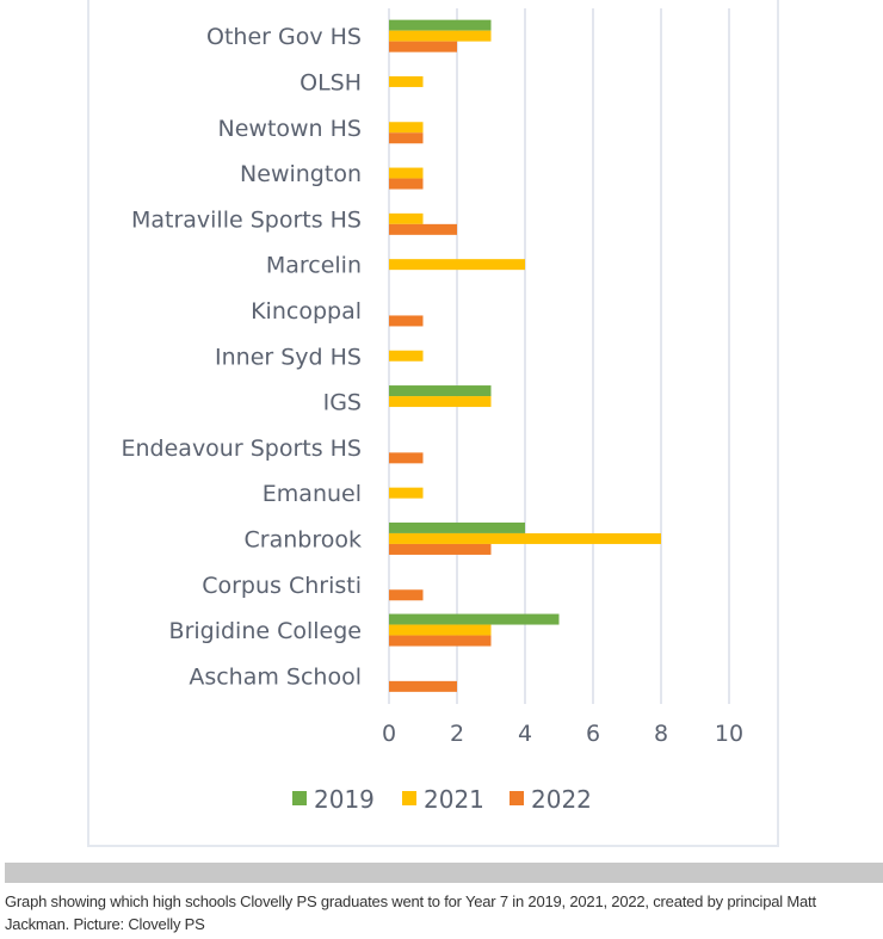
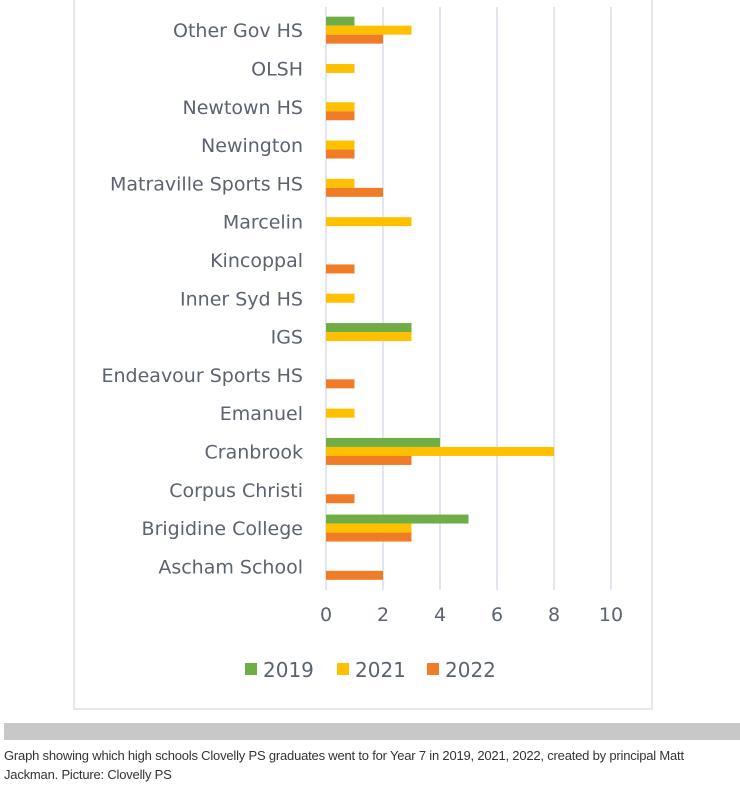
2019/Other Gov HS: 3 -> 1
2021/Marcelin: 4 -> 3
